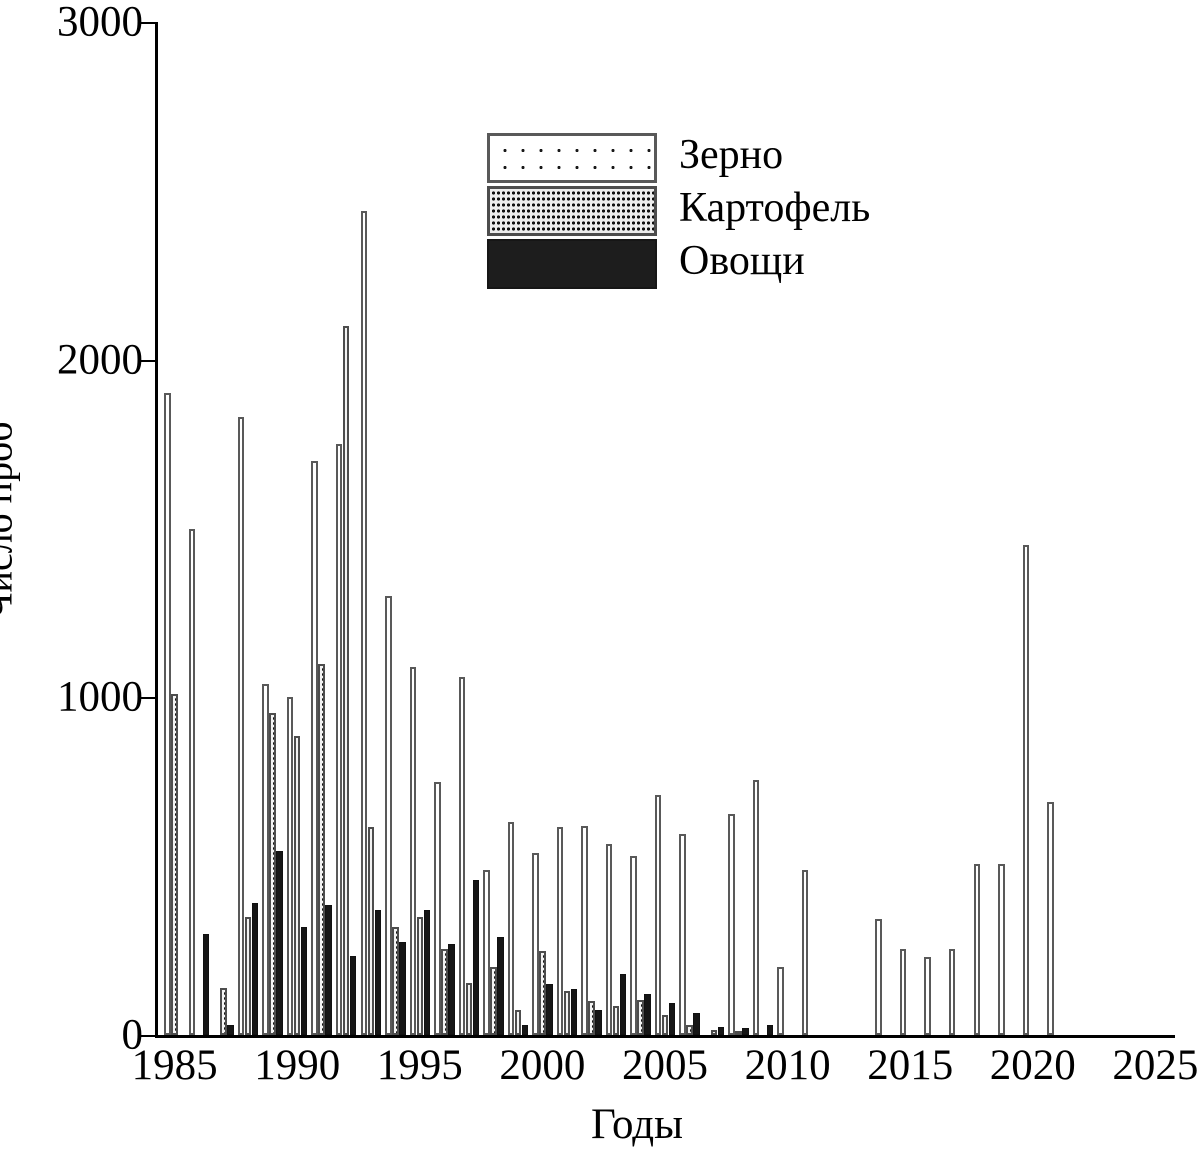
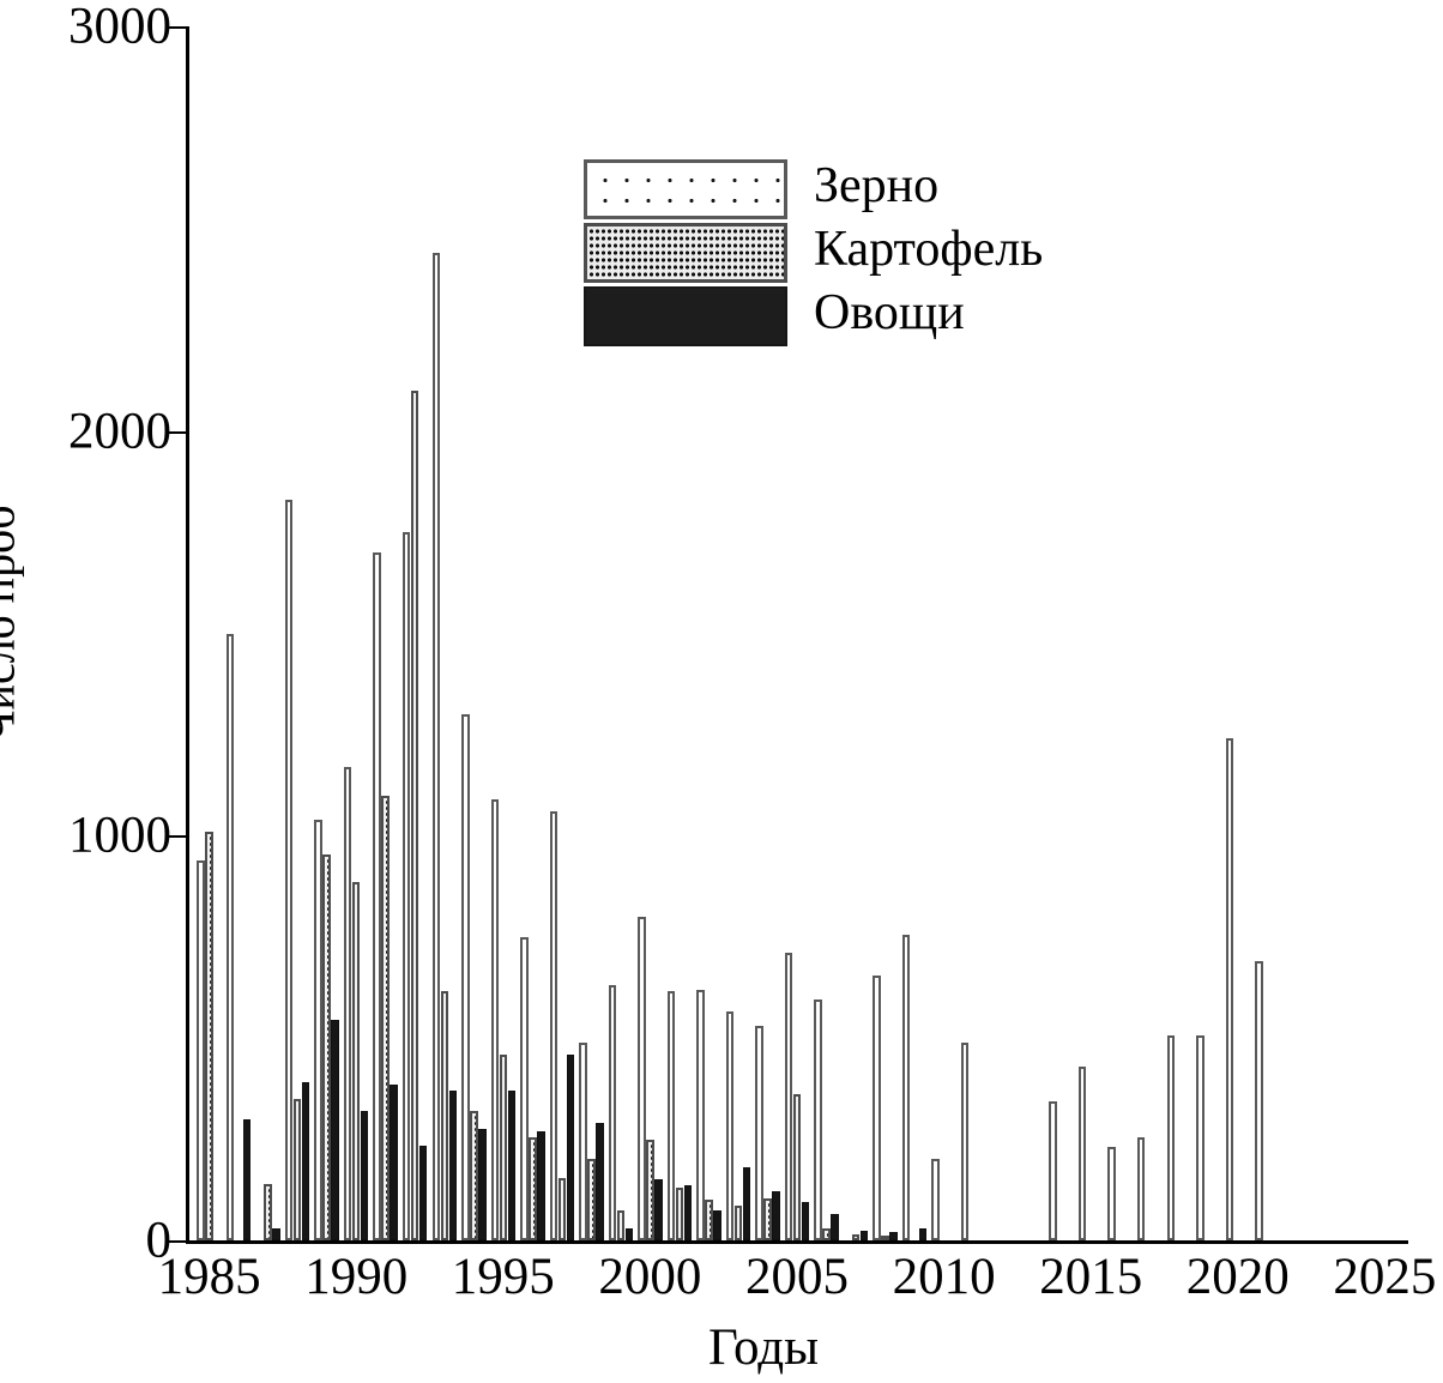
Зерно/1985: 1900 -> 940
Зерно/1990: 1000 -> 1170
Картофель/1995: 350 -> 460
Зерно/2000: 540 -> 800
Картофель/2005: 60 -> 360
Зерно/2015: 260 -> 430
Зерно/2020: 1450 -> 1240
